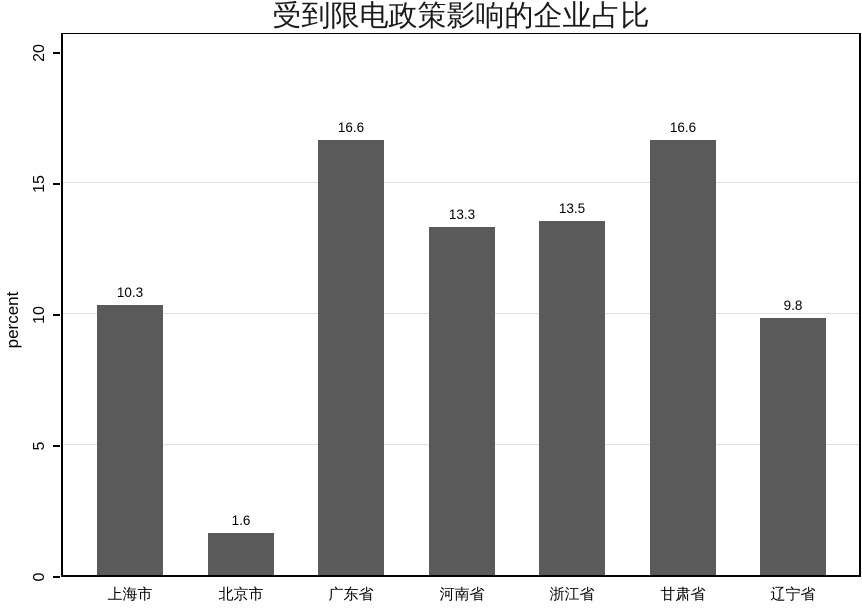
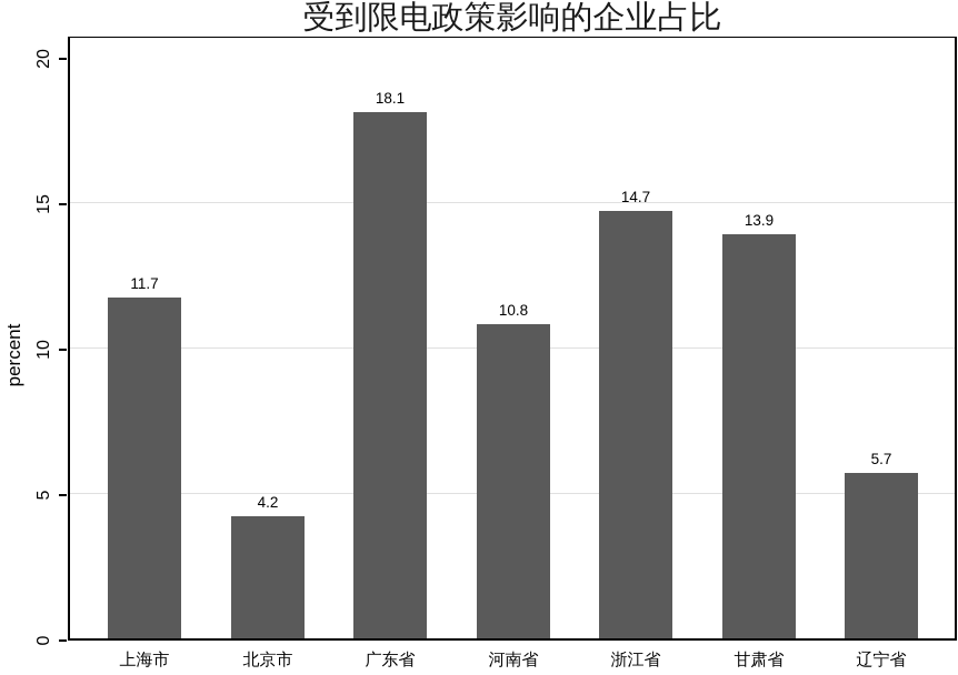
上海市: 10.3 -> 11.7
北京市: 1.6 -> 4.2
广东省: 16.6 -> 18.1
河南省: 13.3 -> 10.8
浙江省: 13.5 -> 14.7
甘肃省: 16.6 -> 13.9
辽宁省: 9.8 -> 5.7
